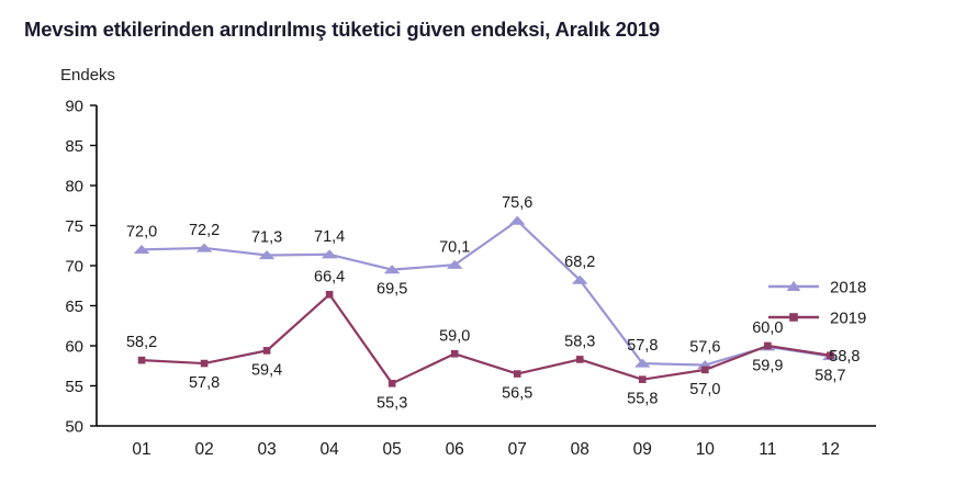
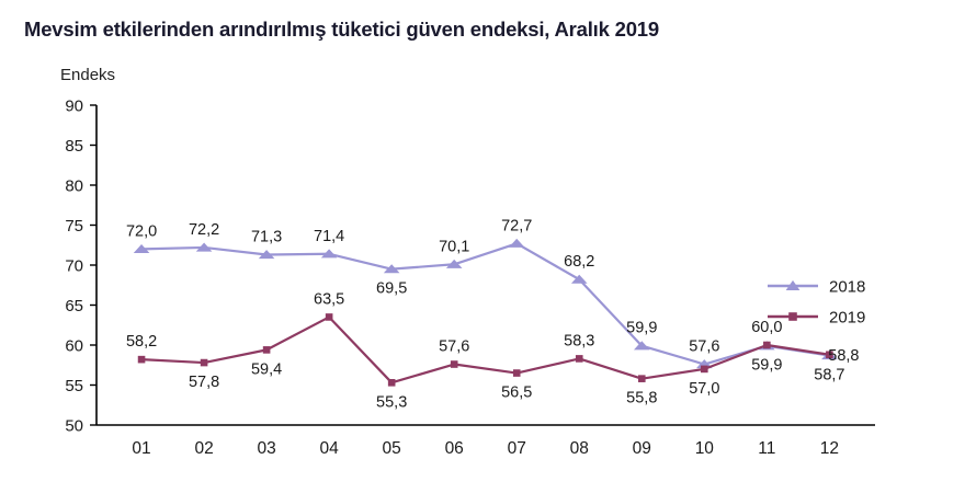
2019/04: 66,4 -> 63,5
2019/06: 59,0 -> 57,6
2018/07: 75,6 -> 72,7
2018/09: 57,8 -> 59,9
